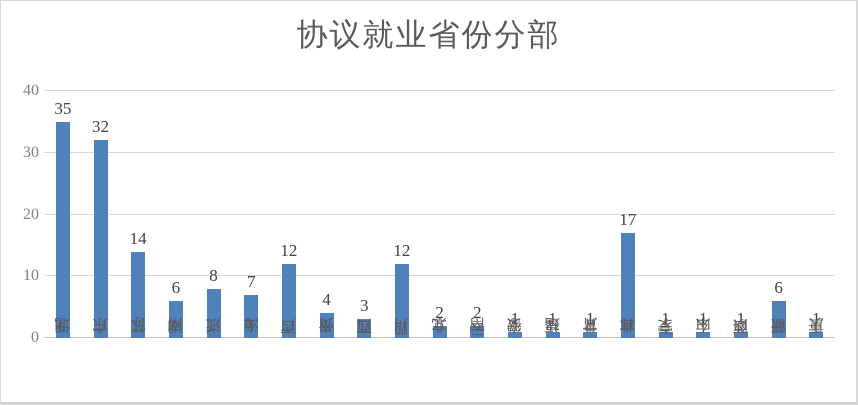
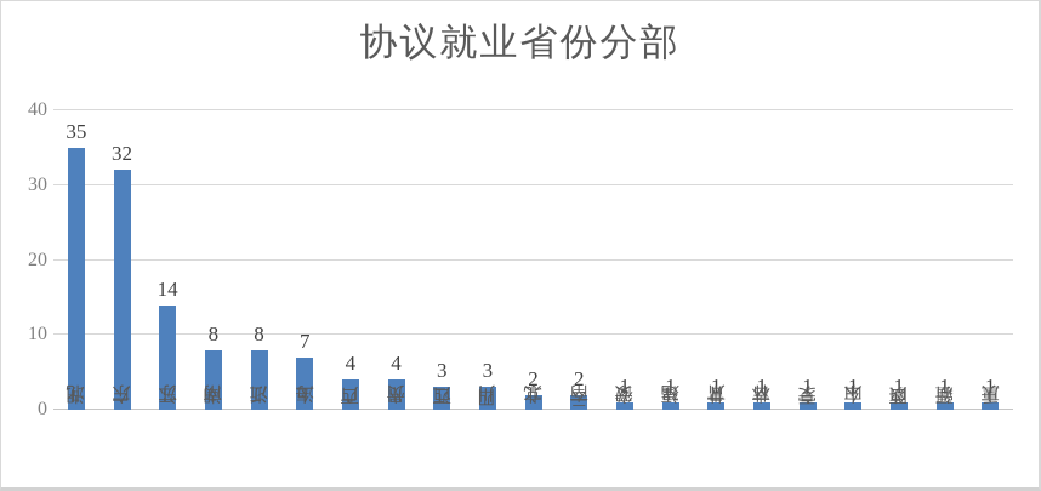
湖南: 6 -> 8
广西: 12 -> 4
四川: 12 -> 3
吉林: 17 -> 1
新疆: 6 -> 1
